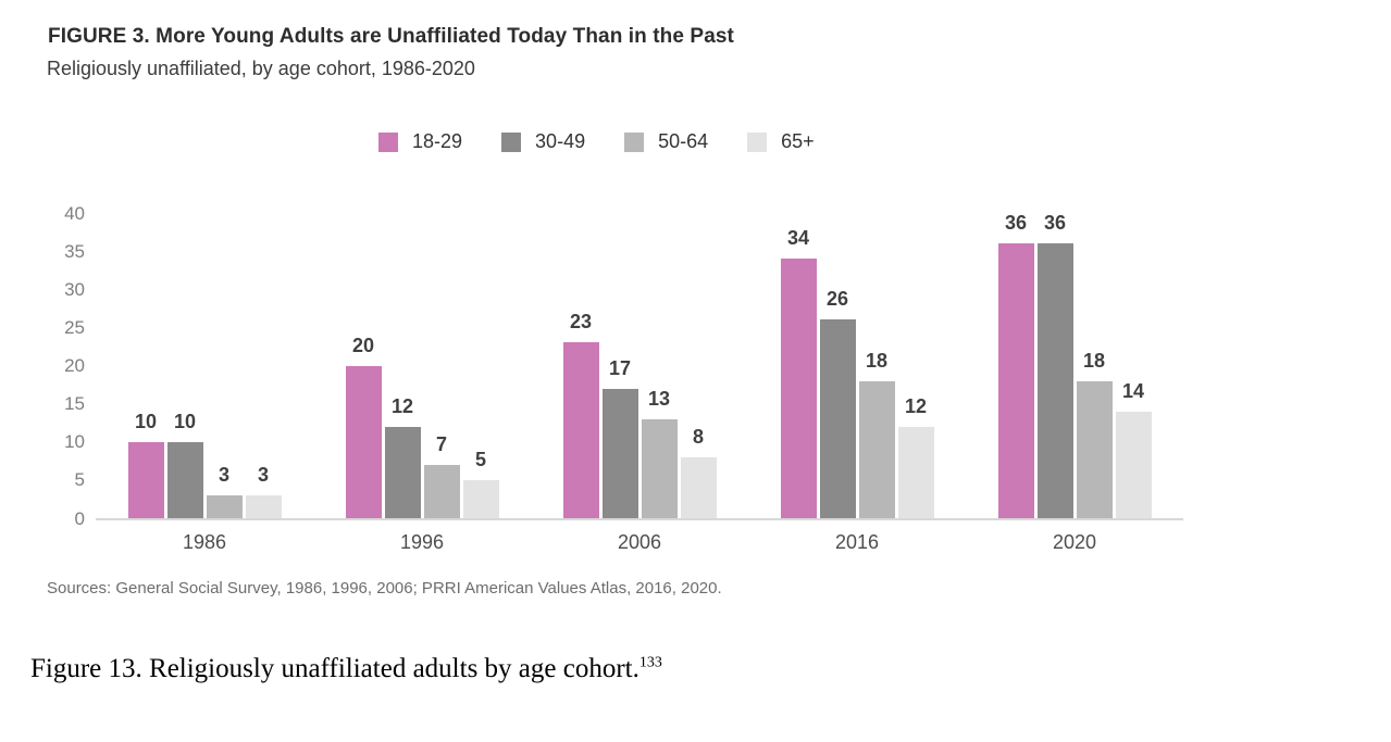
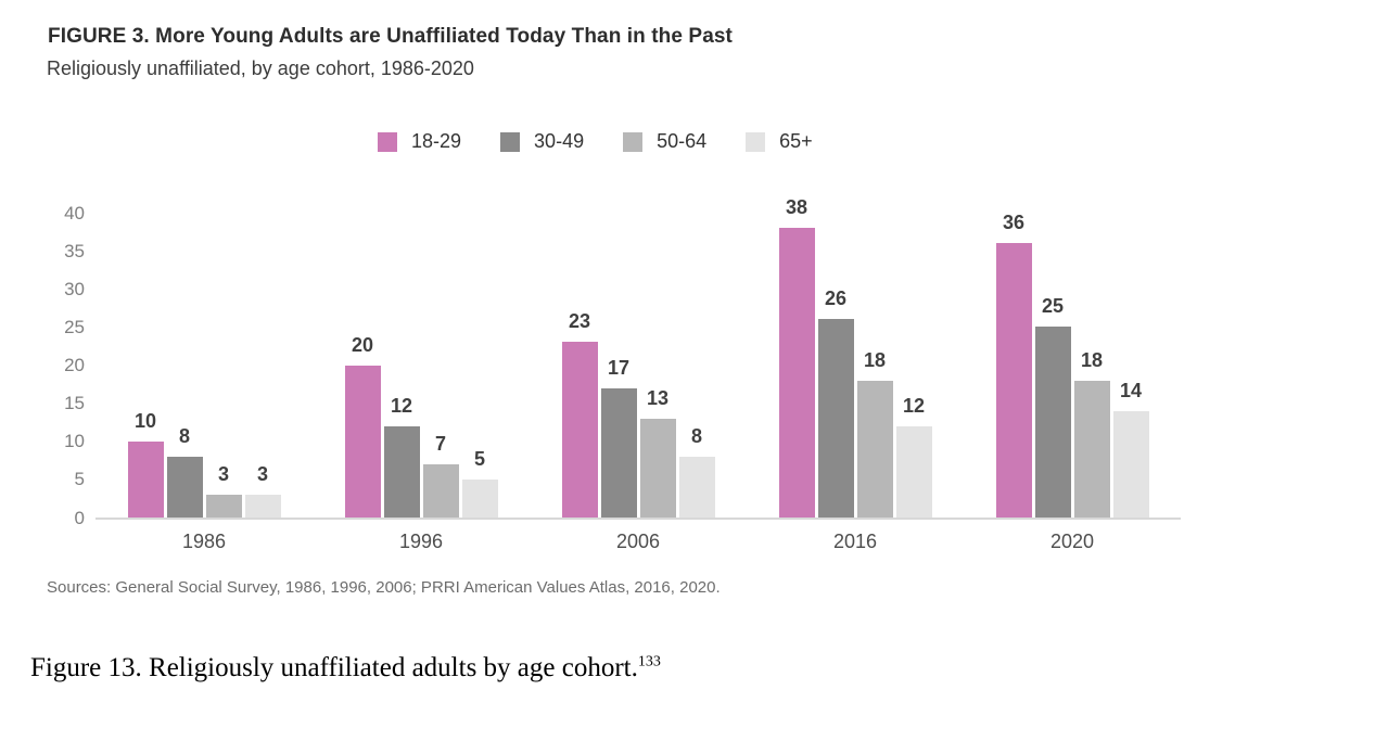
30-49/1986: 10 -> 8
18-29/2016: 34 -> 38
30-49/2020: 36 -> 25
